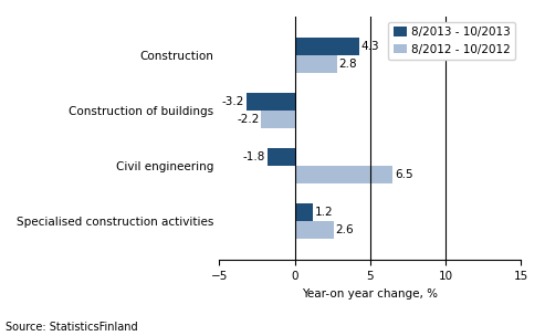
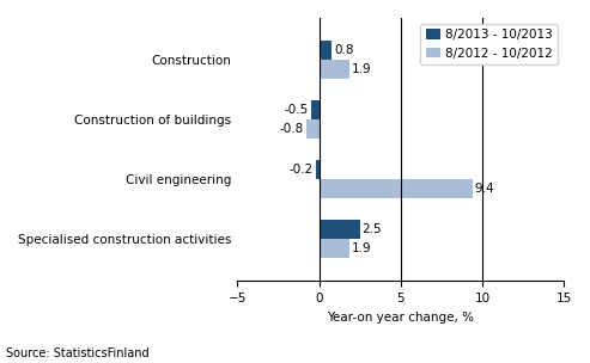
8/2013 - 10/2013/Construction: 4.3 -> 0.8
8/2012 - 10/2012/Construction: 2.8 -> 1.9
8/2013 - 10/2013/Construction of buildings: -3.2 -> -0.5
8/2012 - 10/2012/Construction of buildings: -2.2 -> -0.8
8/2013 - 10/2013/Civil engineering: -1.8 -> -0.2
8/2012 - 10/2012/Civil engineering: 6.5 -> 9.4
8/2013 - 10/2013/Specialised construction activities: 1.2 -> 2.5
8/2012 - 10/2012/Specialised construction activities: 2.6 -> 1.9
